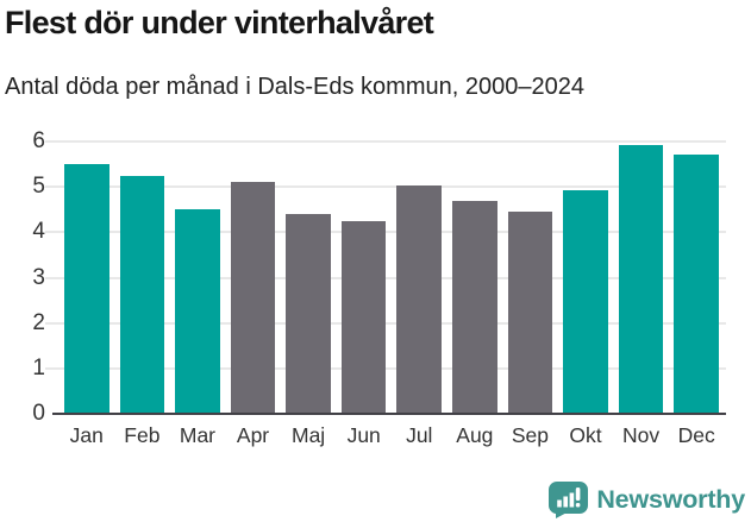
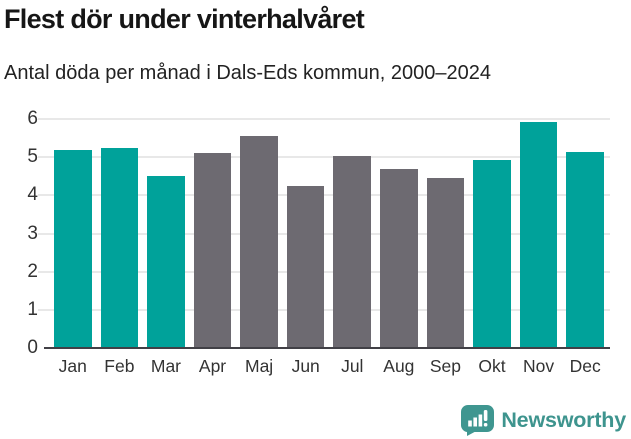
Jan: 5.5 -> 5.2
Maj: 4.4 -> 5.5
Dec: 5.7 -> 5.1
